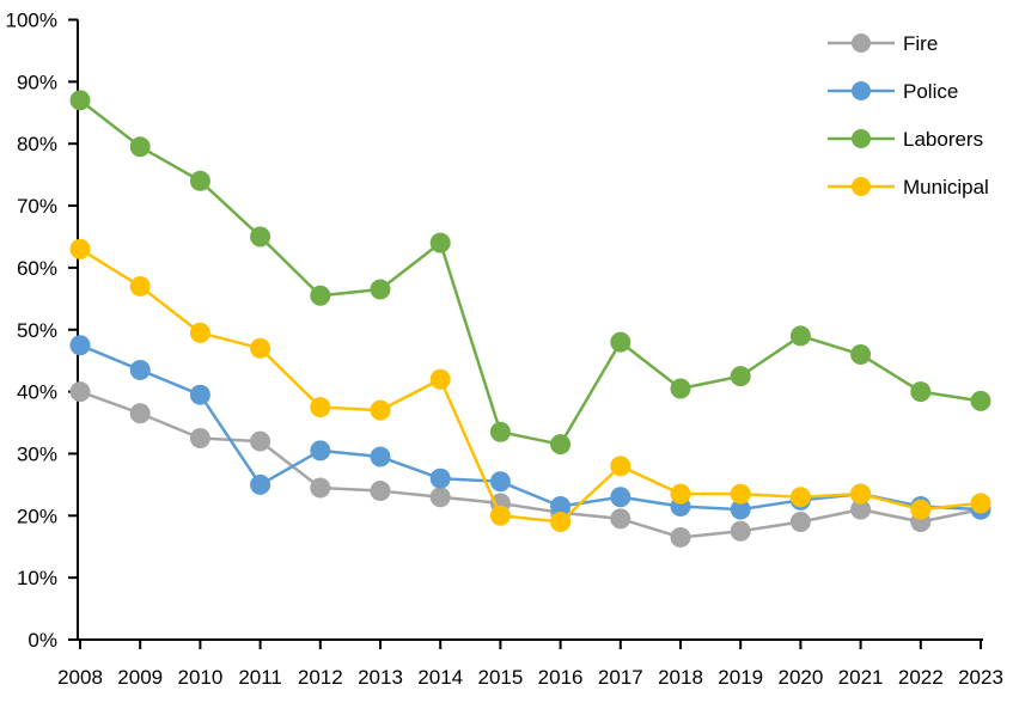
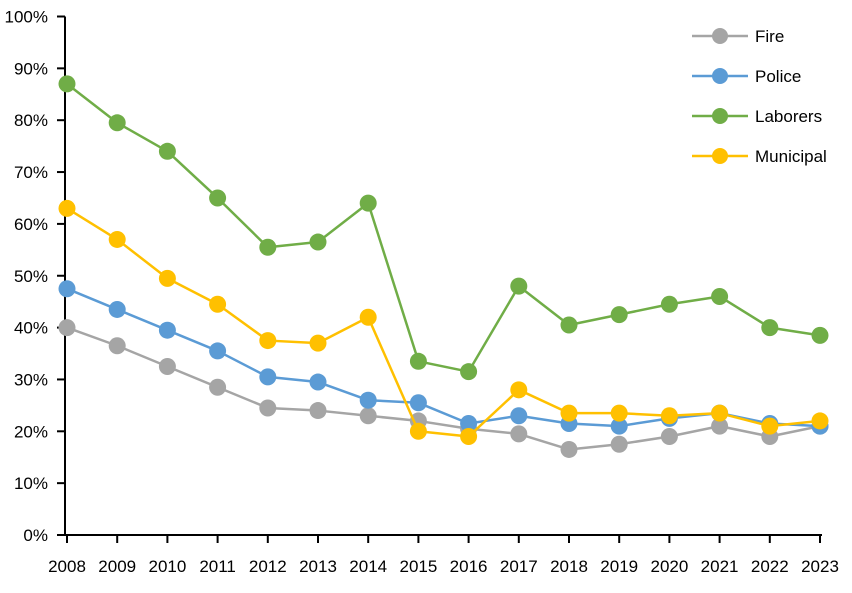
Fire/2011: 32% -> 28%
Police/2011: 25% -> 36%
Municipal/2011: 47% -> 44%
Laborers/2020: 49% -> 44%
